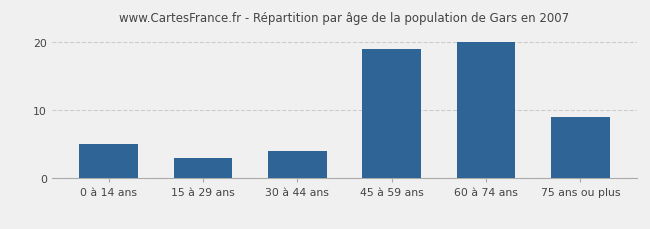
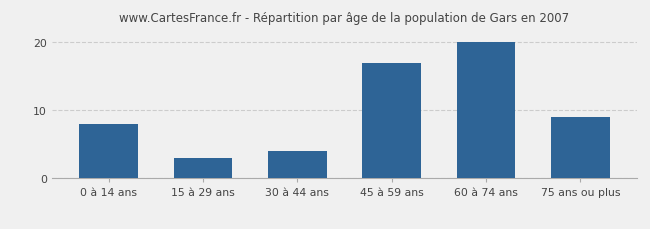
0 à 14 ans: 5 -> 8
45 à 59 ans: 19 -> 17
